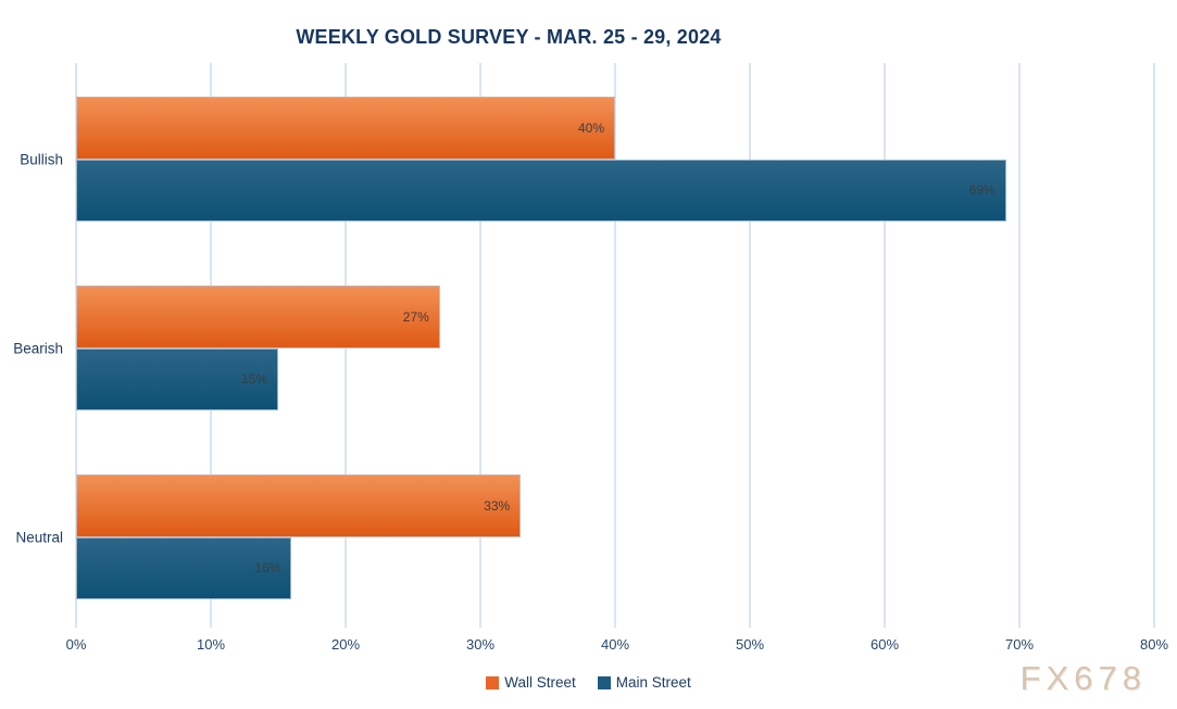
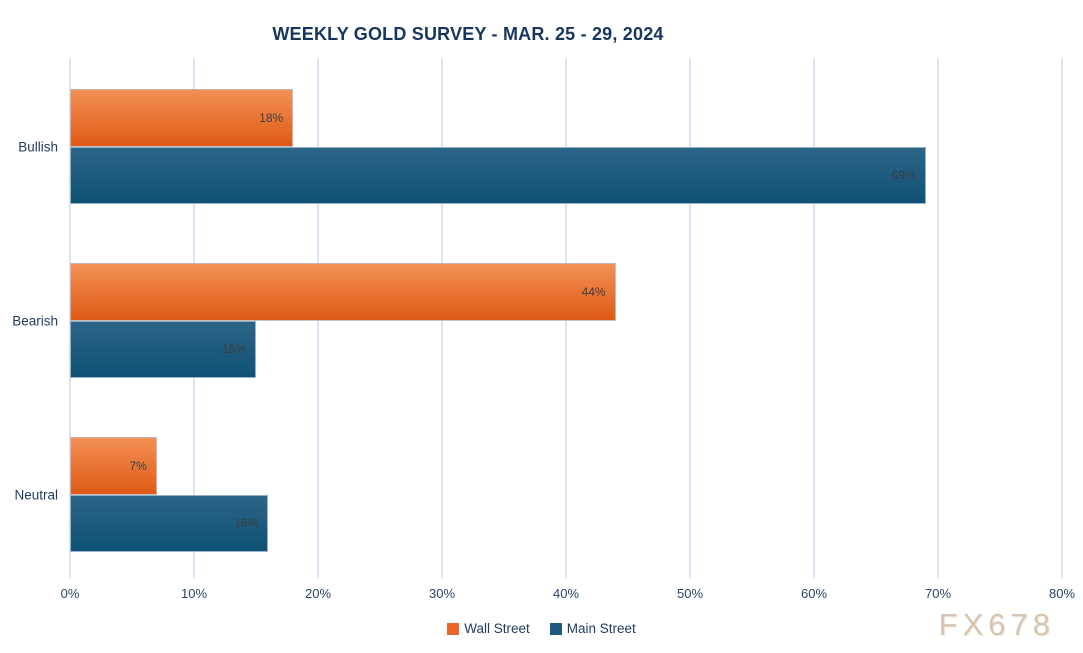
Wall Street/Bullish: 40% -> 18%
Wall Street/Bearish: 27% -> 44%
Wall Street/Neutral: 33% -> 7%
